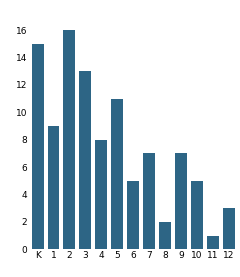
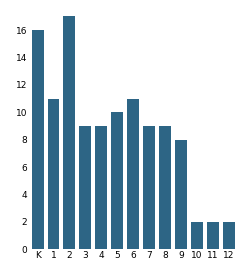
K: 15 -> 16
1: 9 -> 11
2: 16 -> 17
3: 13 -> 9
4: 8 -> 9
5: 11 -> 10
6: 5 -> 11
7: 7 -> 9
8: 2 -> 9
9: 7 -> 8
10: 5 -> 2
11: 1 -> 2
12: 3 -> 2
